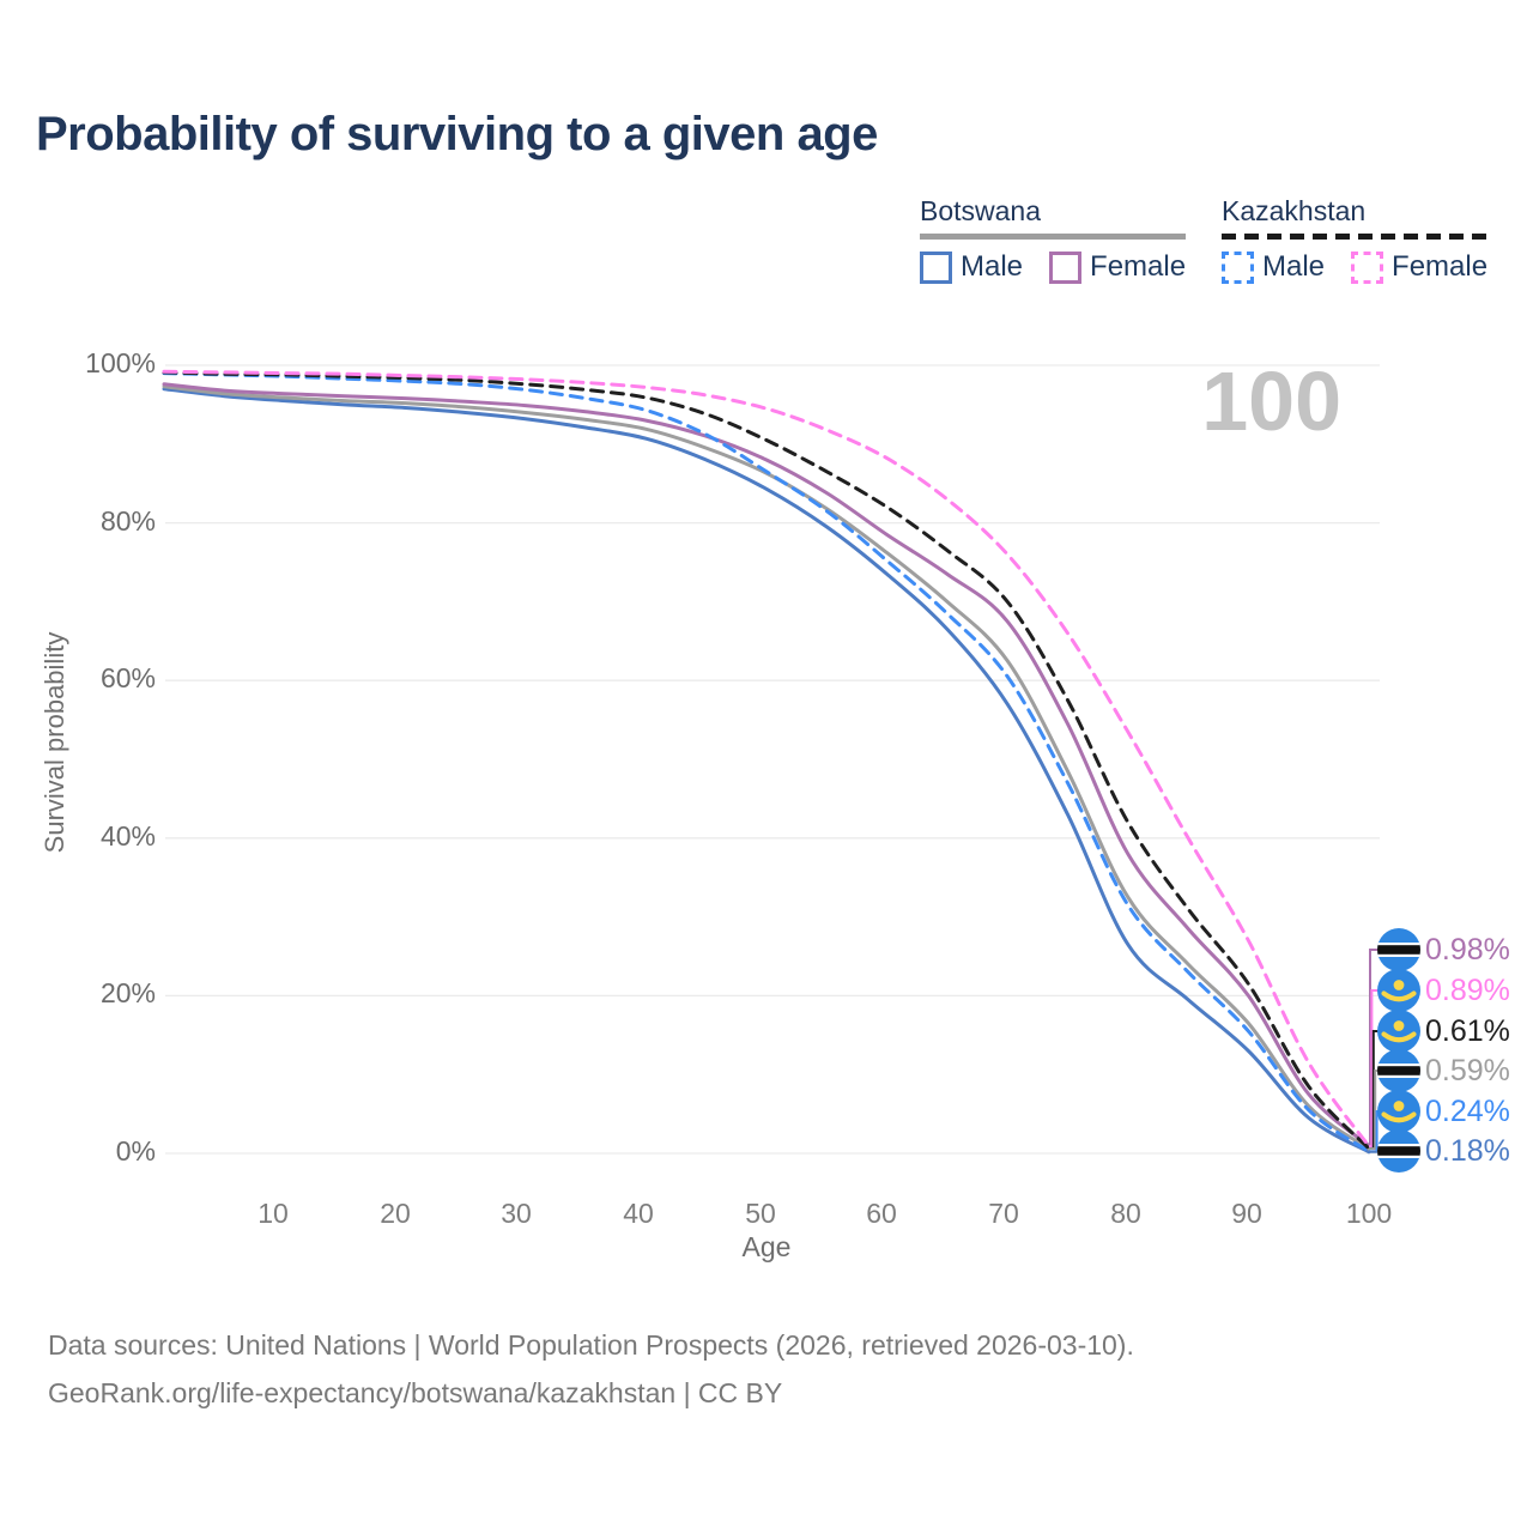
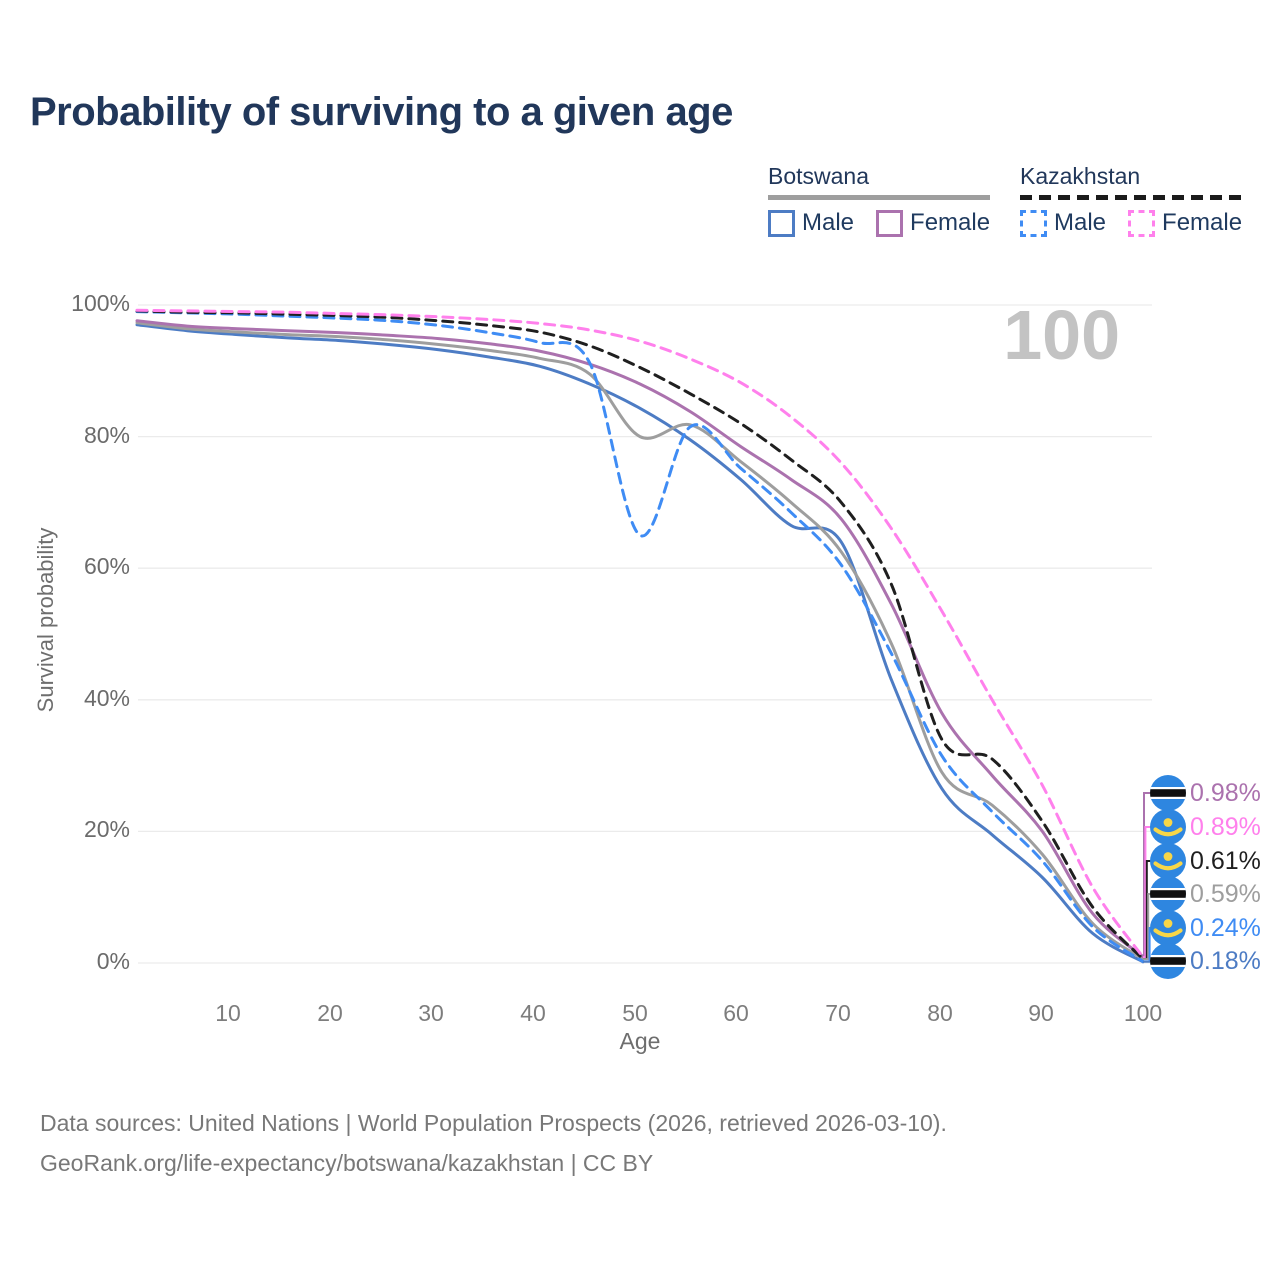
Botswana/50: 86% -> 80%
Kazakhstan Male/50: 86% -> 65%
Botswana Male/70: 57% -> 64%
Botswana/80: 32% -> 29%
Kazakhstan/80: 42% -> 34%
